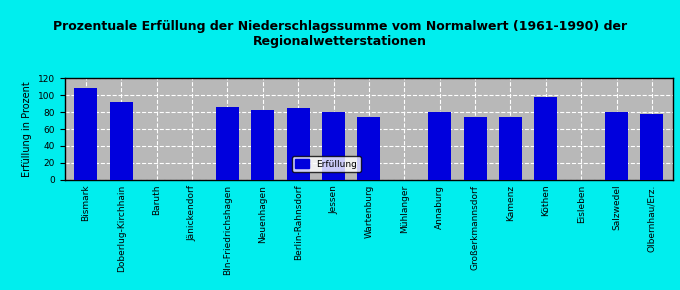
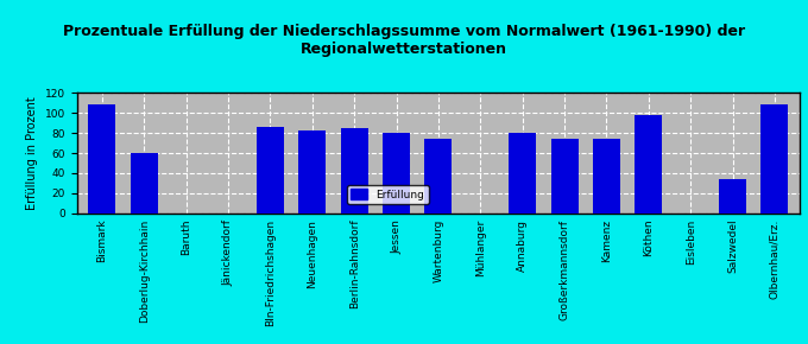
Doberlug-Kirchhain: 92 -> 60
Salzwedel: 80 -> 34
Olbernhau/Erz.: 78 -> 108
